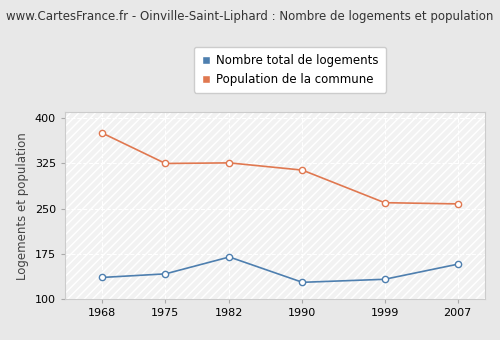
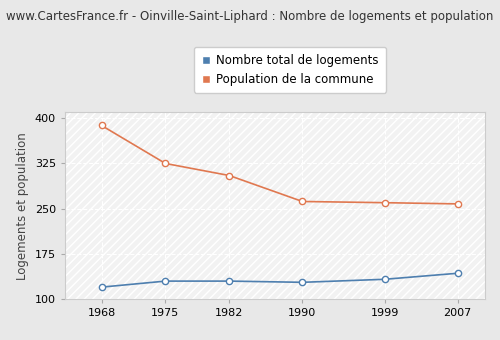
Nombre total de logements/1968: 136 -> 120
Population de la commune/1968: 376 -> 388
Nombre total de logements/1975: 142 -> 130
Nombre total de logements/1982: 170 -> 130
Population de la commune/1982: 326 -> 305
Population de la commune/1990: 314 -> 262
Nombre total de logements/2007: 158 -> 143
